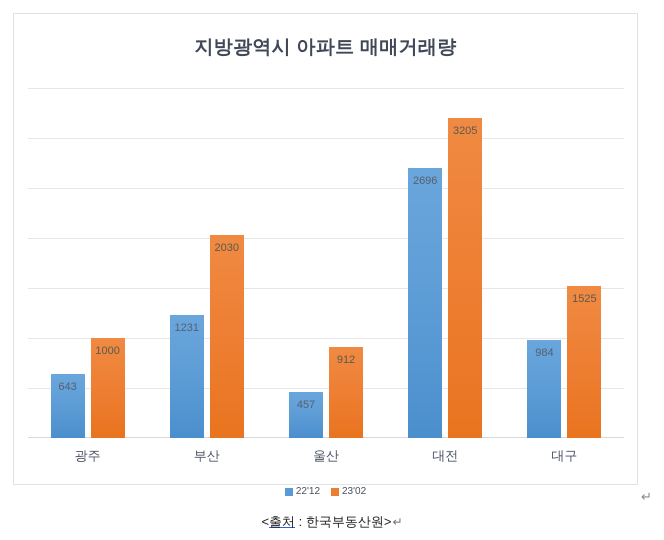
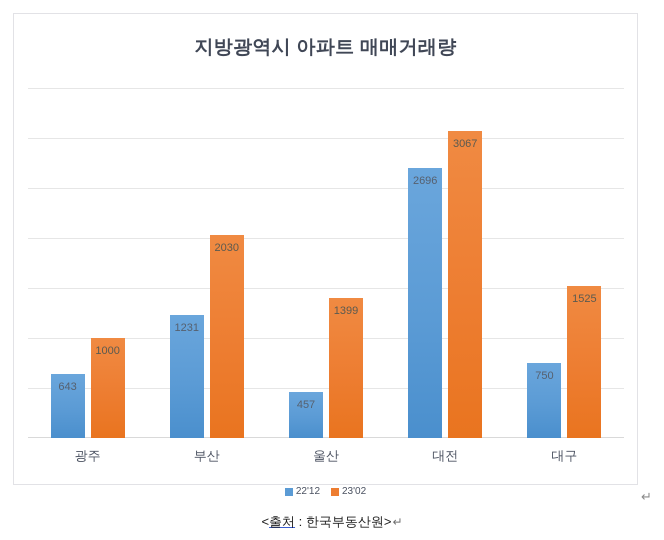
23'02/울산: 912 -> 1399
23'02/대전: 3205 -> 3067
22'12/대구: 984 -> 750
